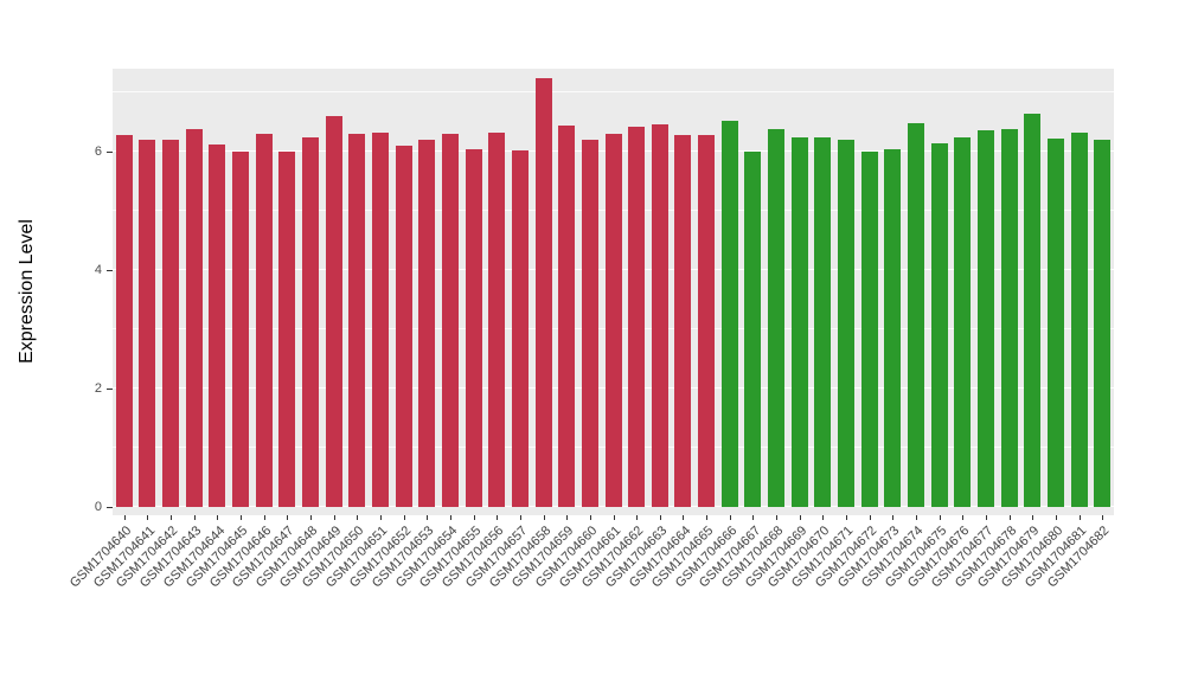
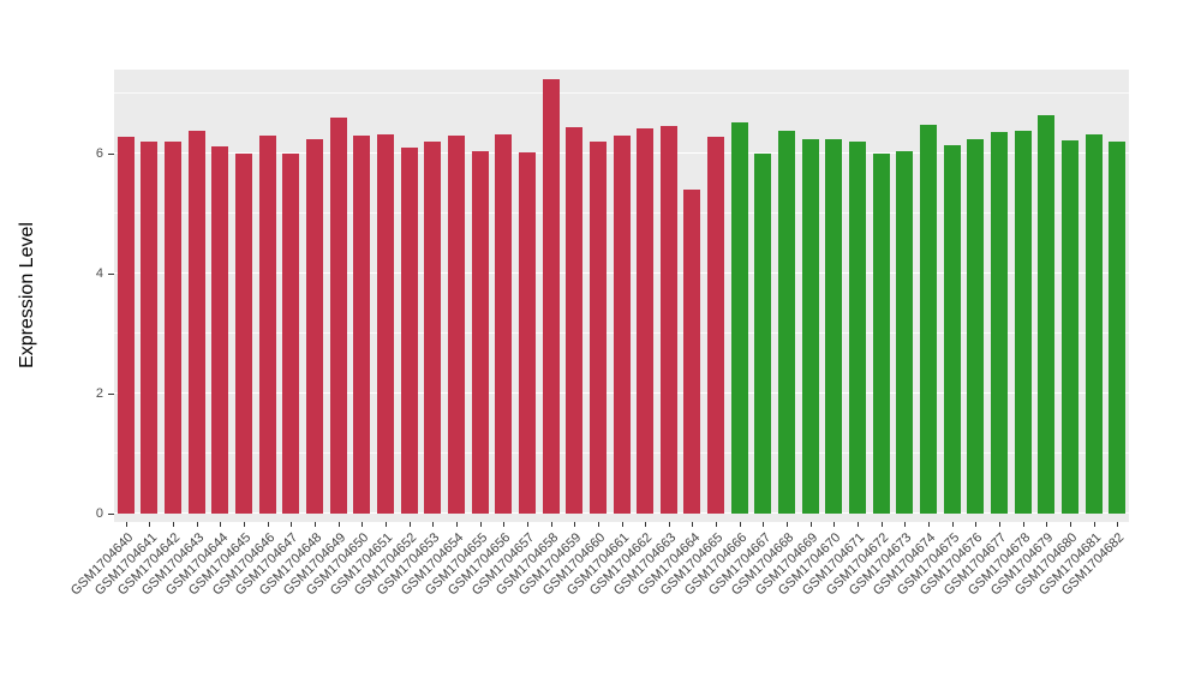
GSM1704664: 6.3 -> 5.4
